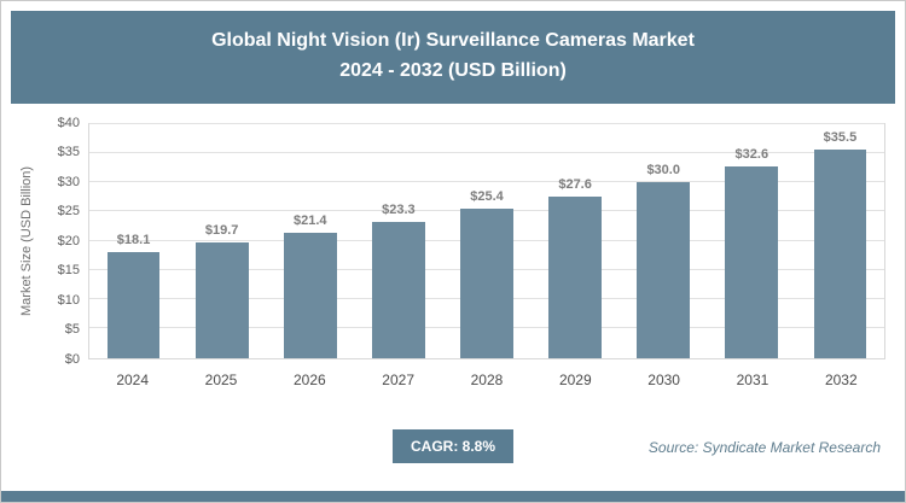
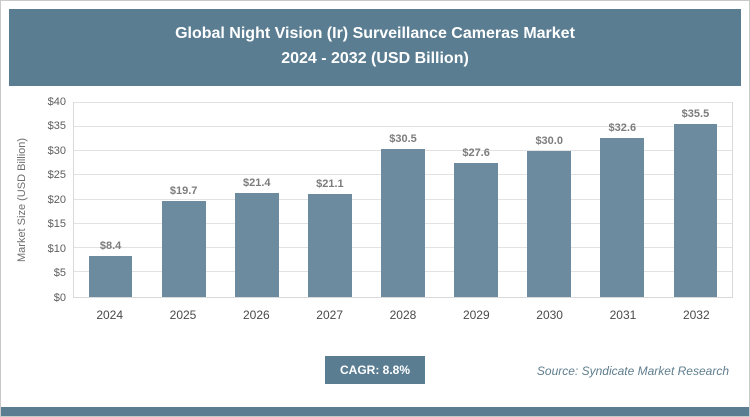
2024: $18.1 -> $8.4
2027: $23.3 -> $21.1
2028: $25.4 -> $30.5
